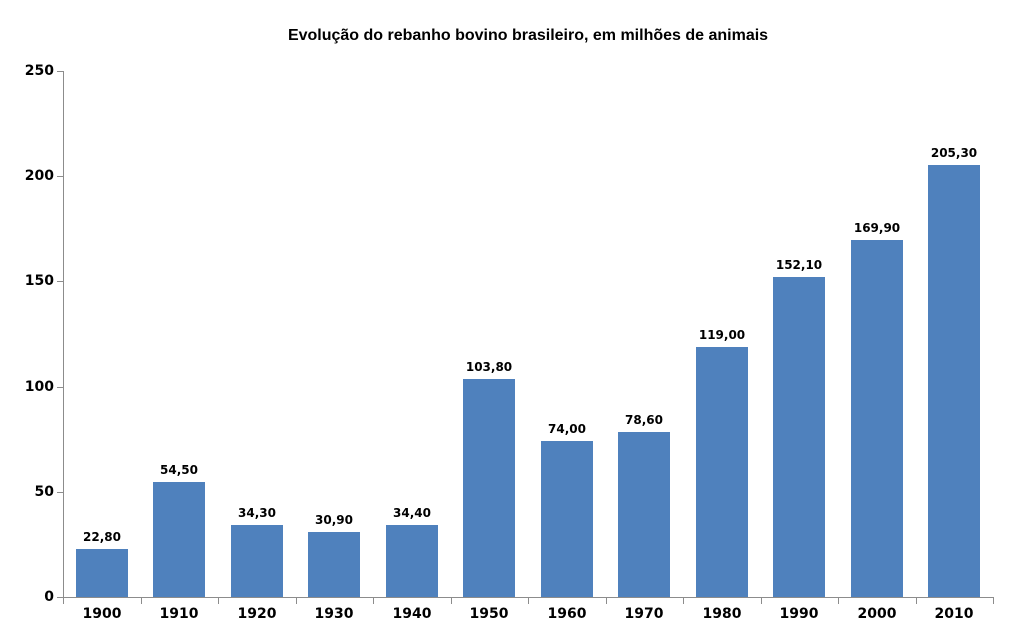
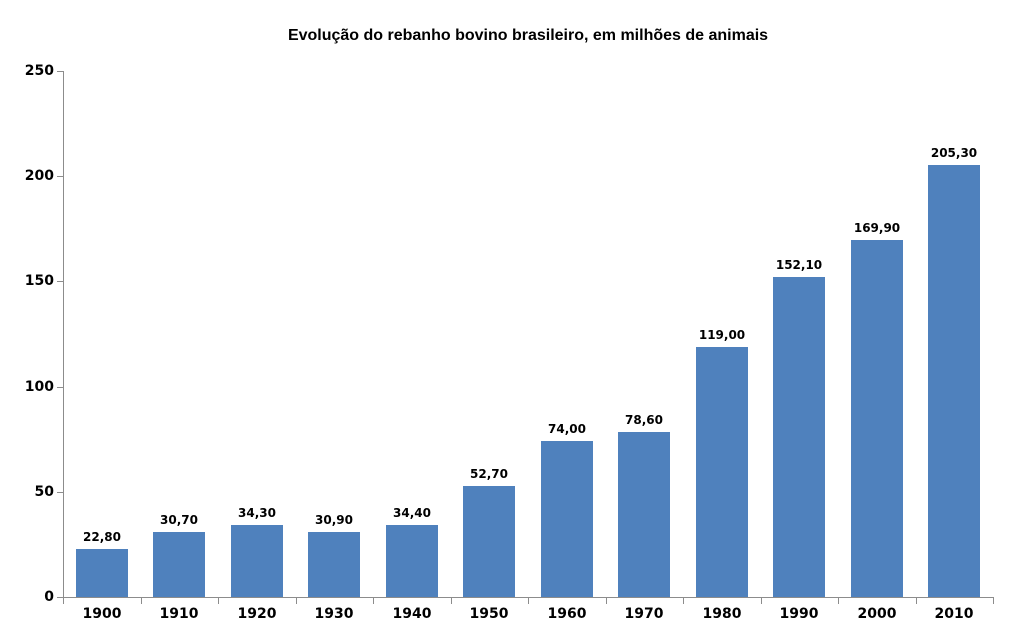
1910: 54,50 -> 30,70
1950: 103,80 -> 52,70
